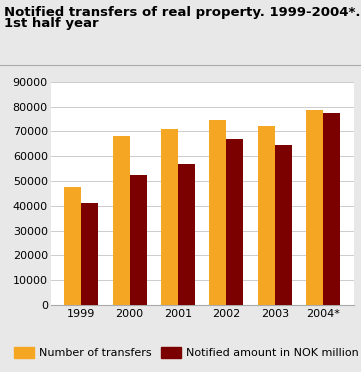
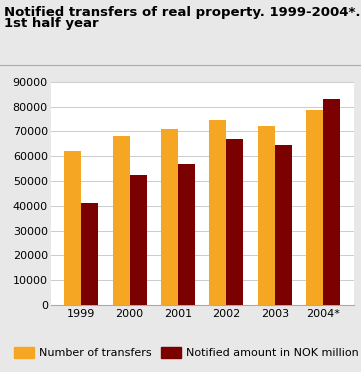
Number of transfers/1999: 47500 -> 62000
Notified amount in NOK million/2004*: 77500 -> 83000
